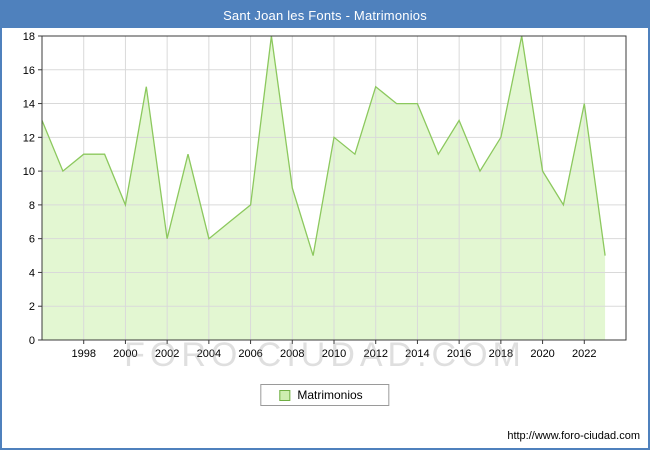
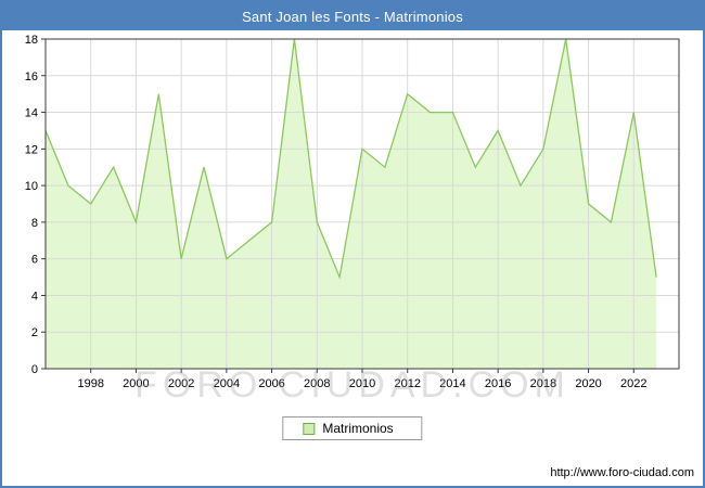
1998: 11 -> 9
2008: 9 -> 8
2020: 10 -> 9
